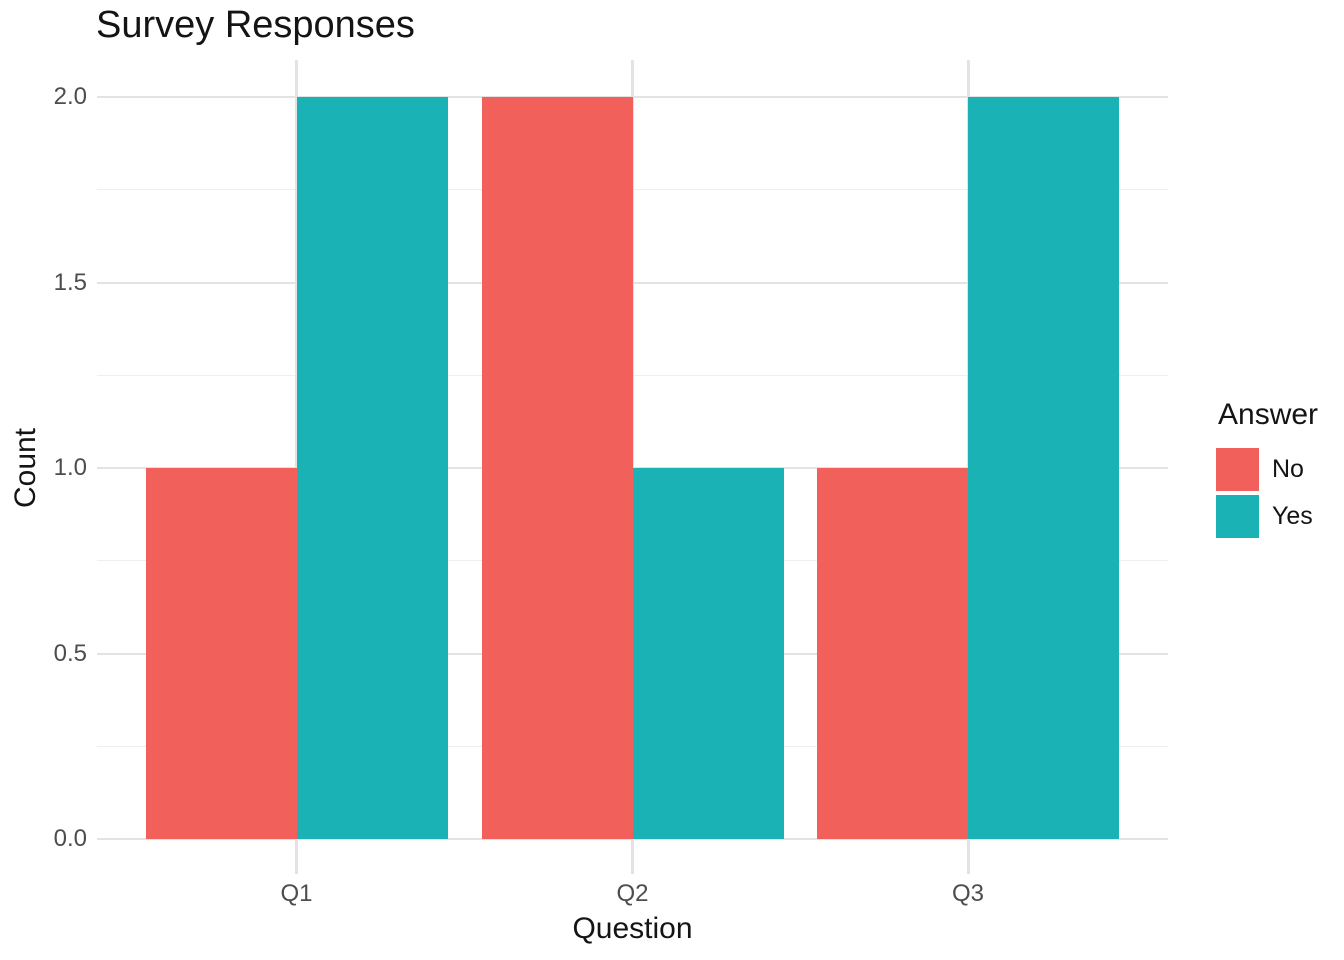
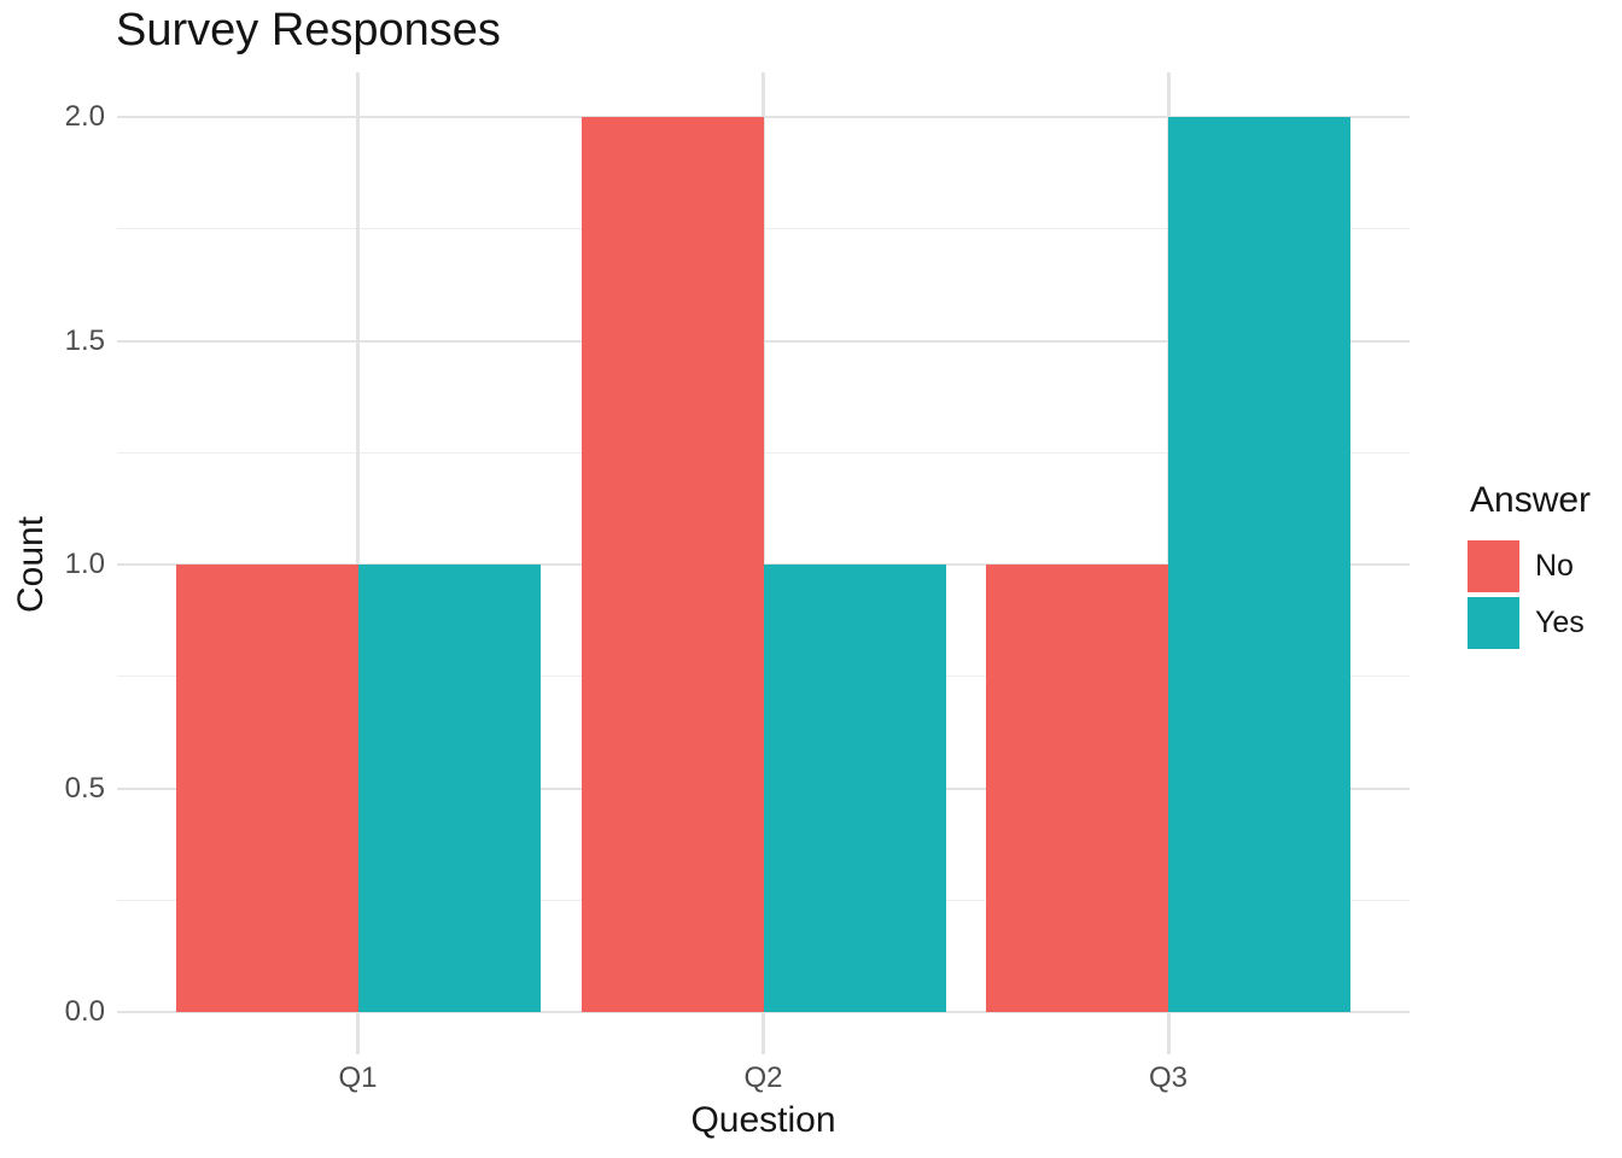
Yes/Q1: 2 -> 1
